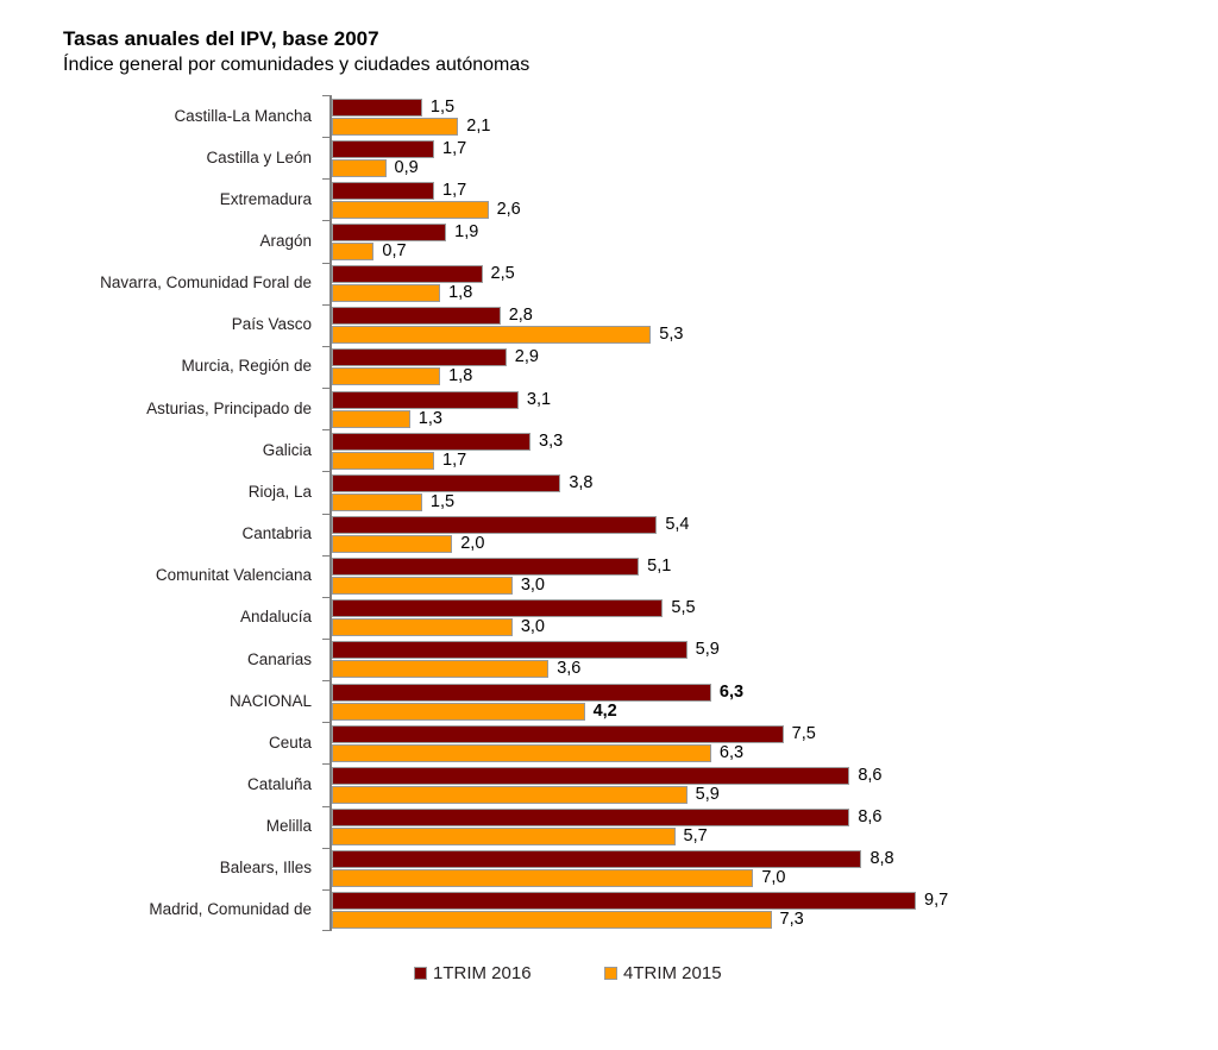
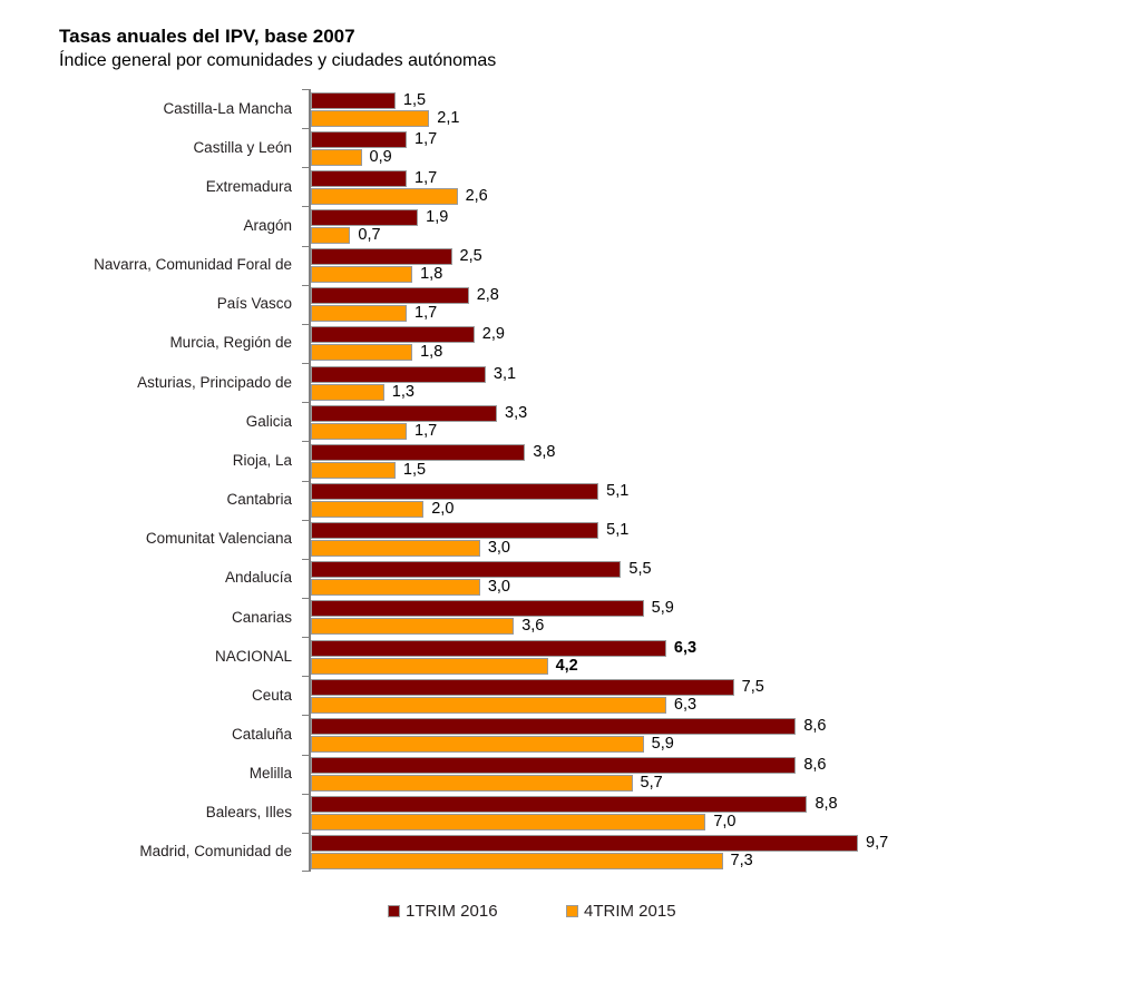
4TRIM 2015/País Vasco: 5,3 -> 1,7
1TRIM 2016/Cantabria: 5,4 -> 5,1
